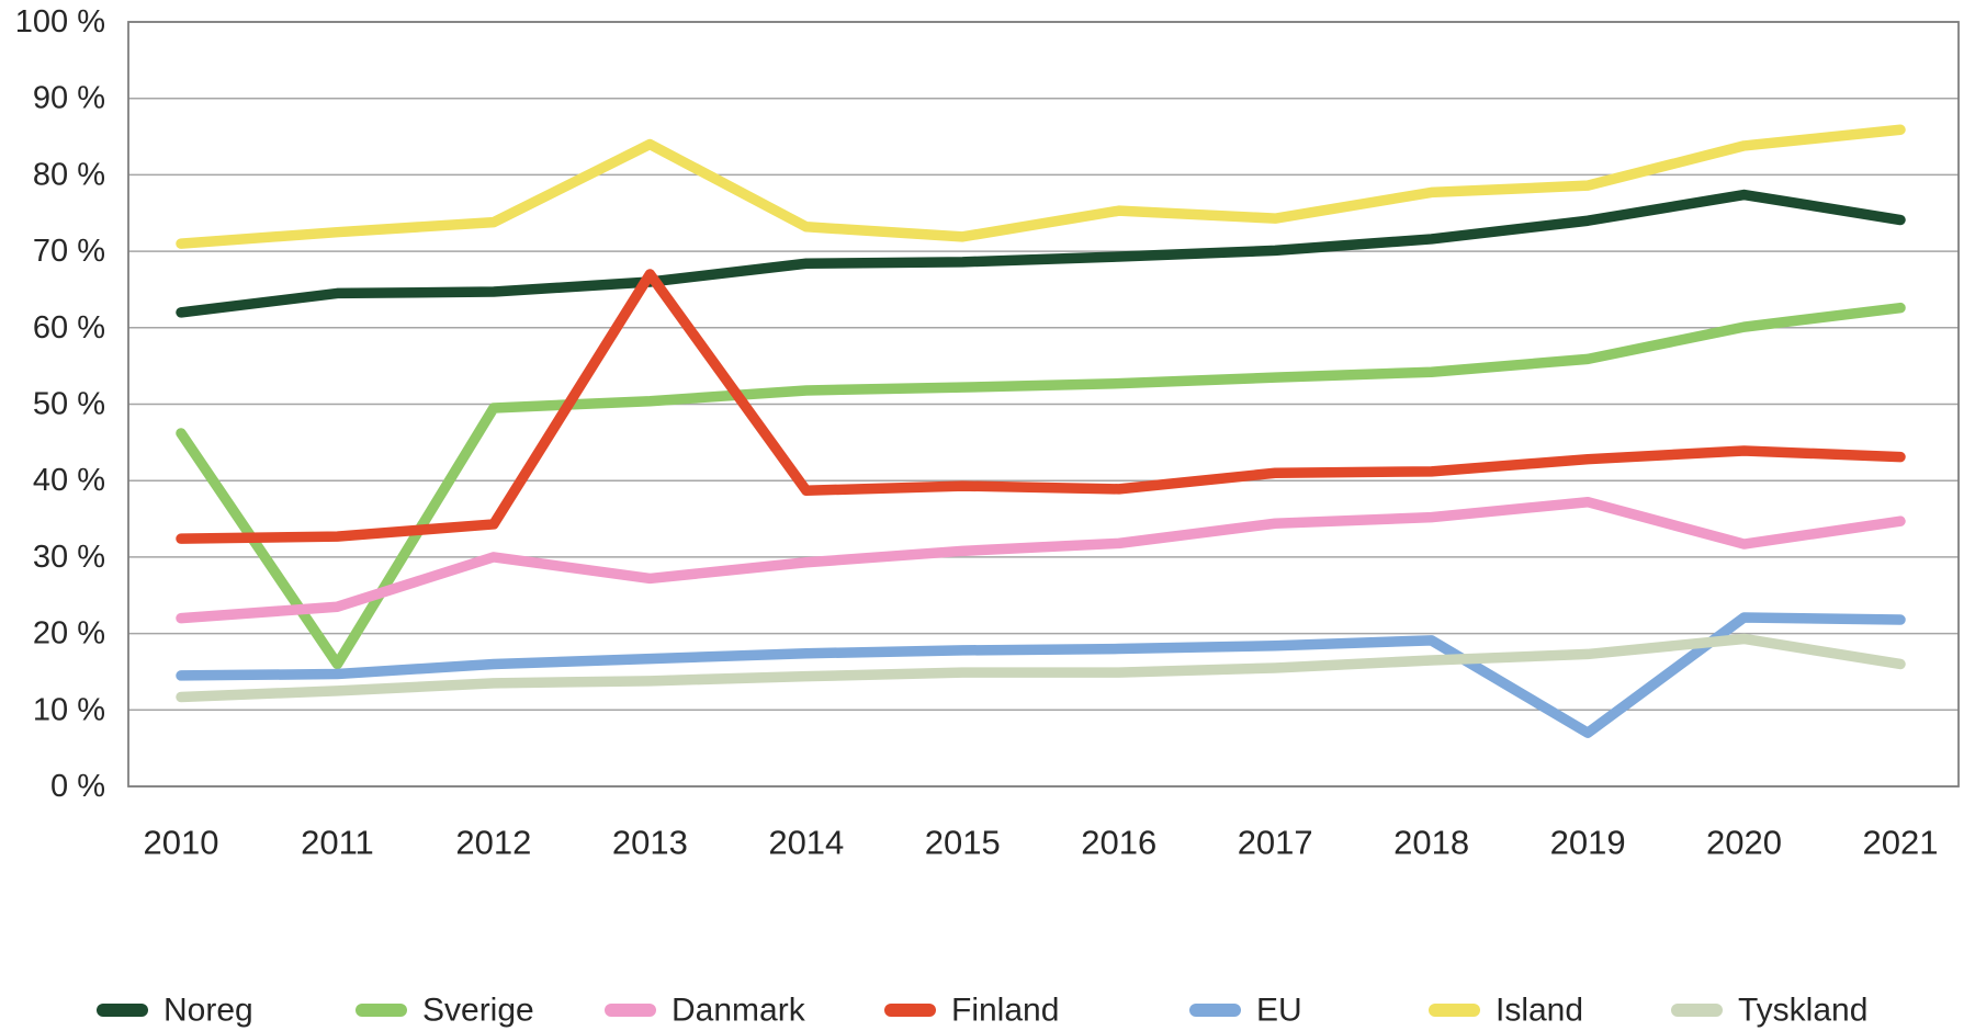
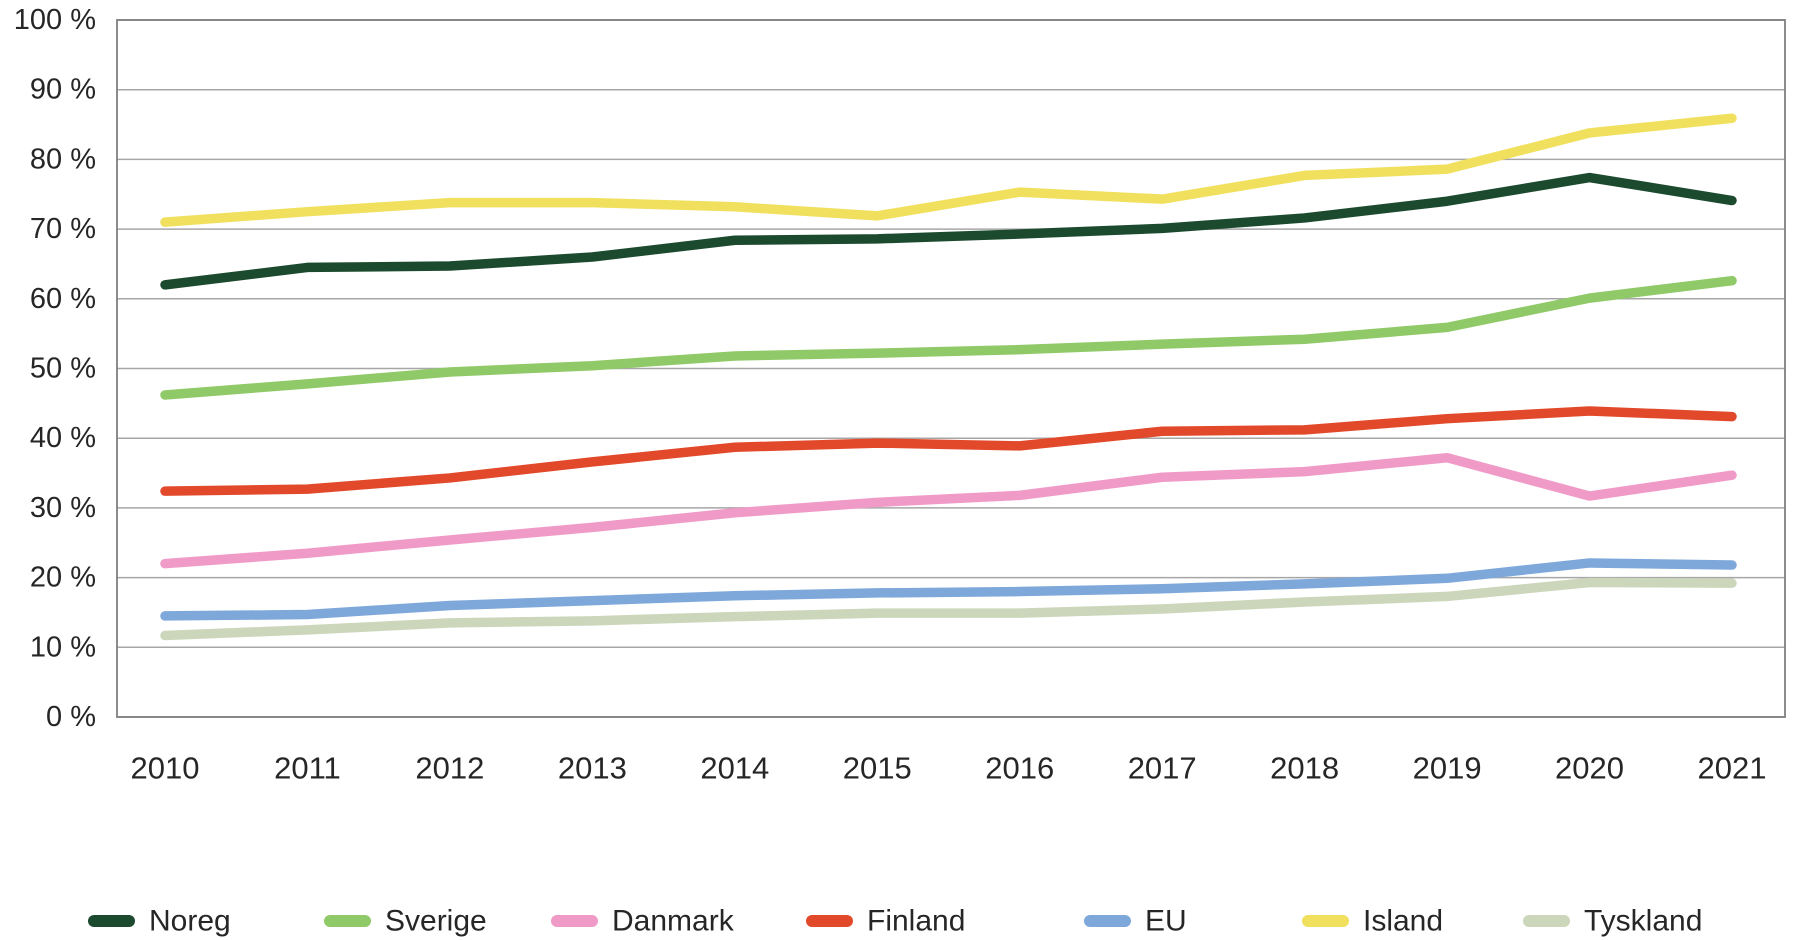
Sverige/2011: 16% -> 48%
Danmark/2012: 30% -> 25%
Finland/2013: 67% -> 37%
Island/2013: 84% -> 74%
EU/2019: 7% -> 20%
Tyskland/2021: 16% -> 19%
